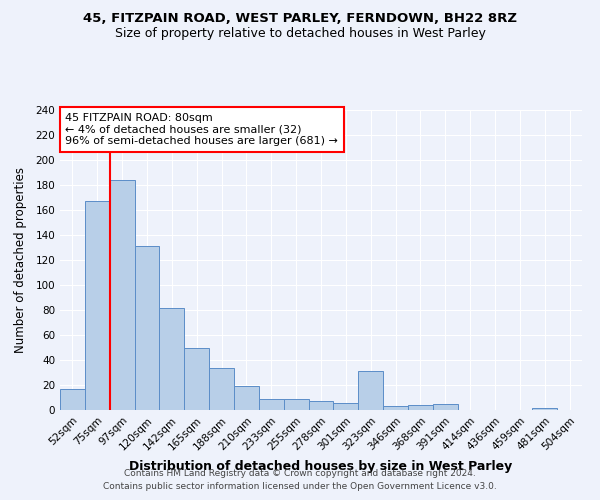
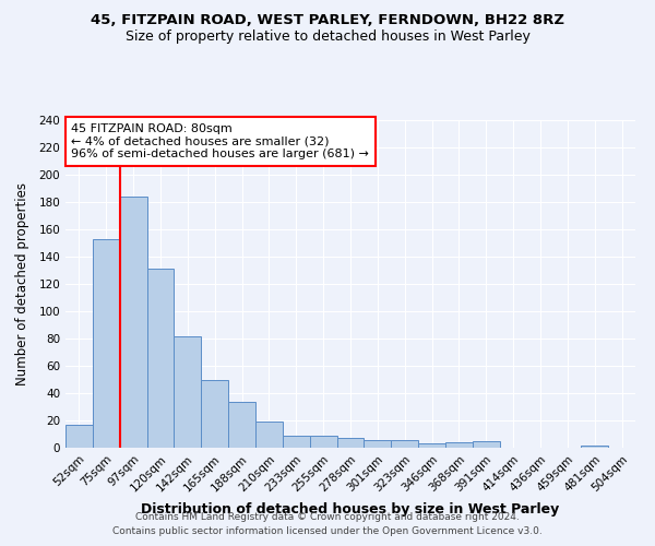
75sqm: 167 -> 153
323sqm: 31 -> 6
